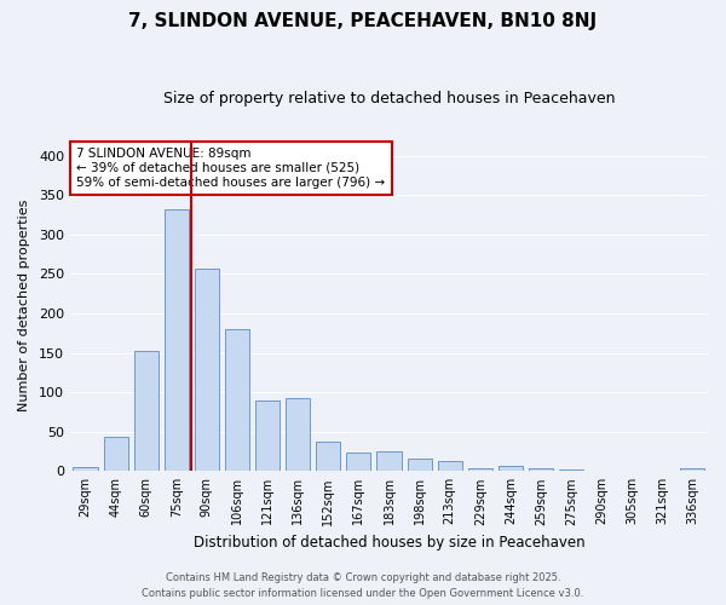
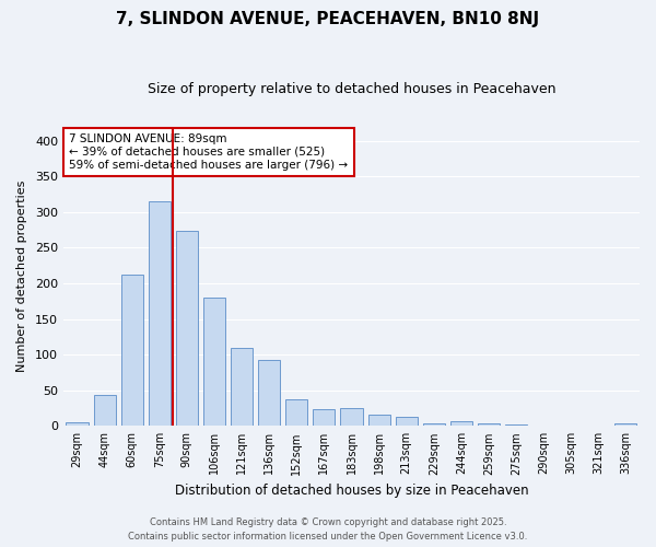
60sqm: 152 -> 212
75sqm: 332 -> 315
90sqm: 256 -> 273
121sqm: 90 -> 109
